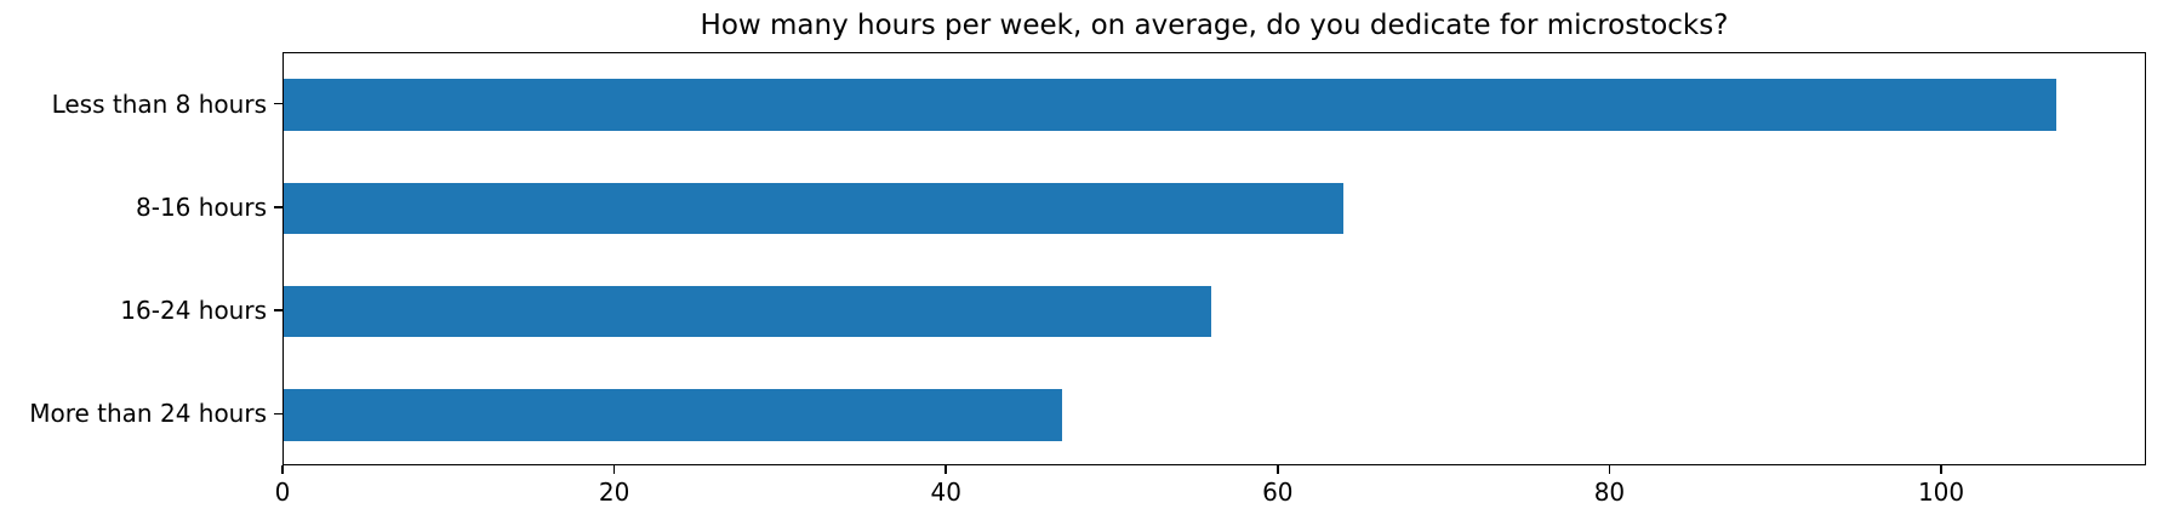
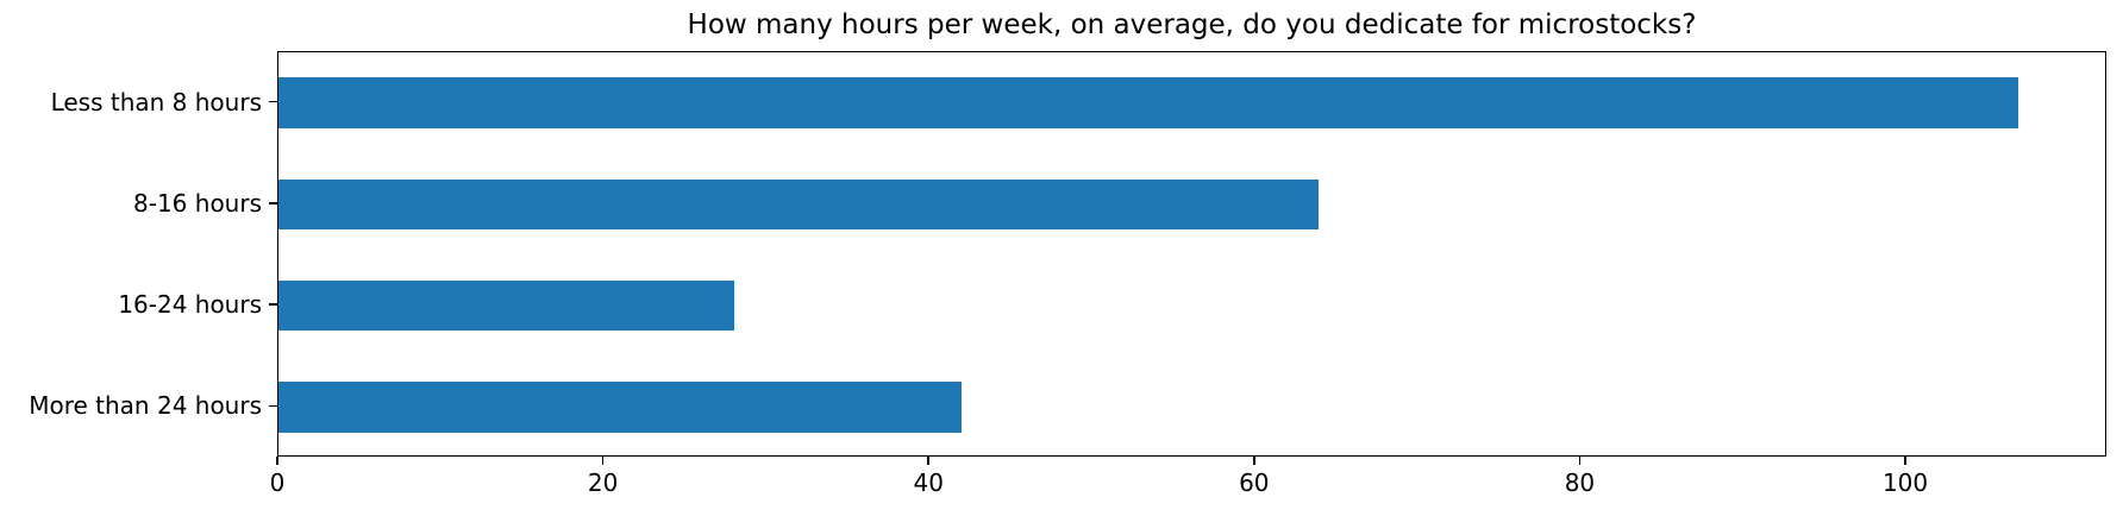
16-24 hours: 56 -> 28
More than 24 hours: 47 -> 42
